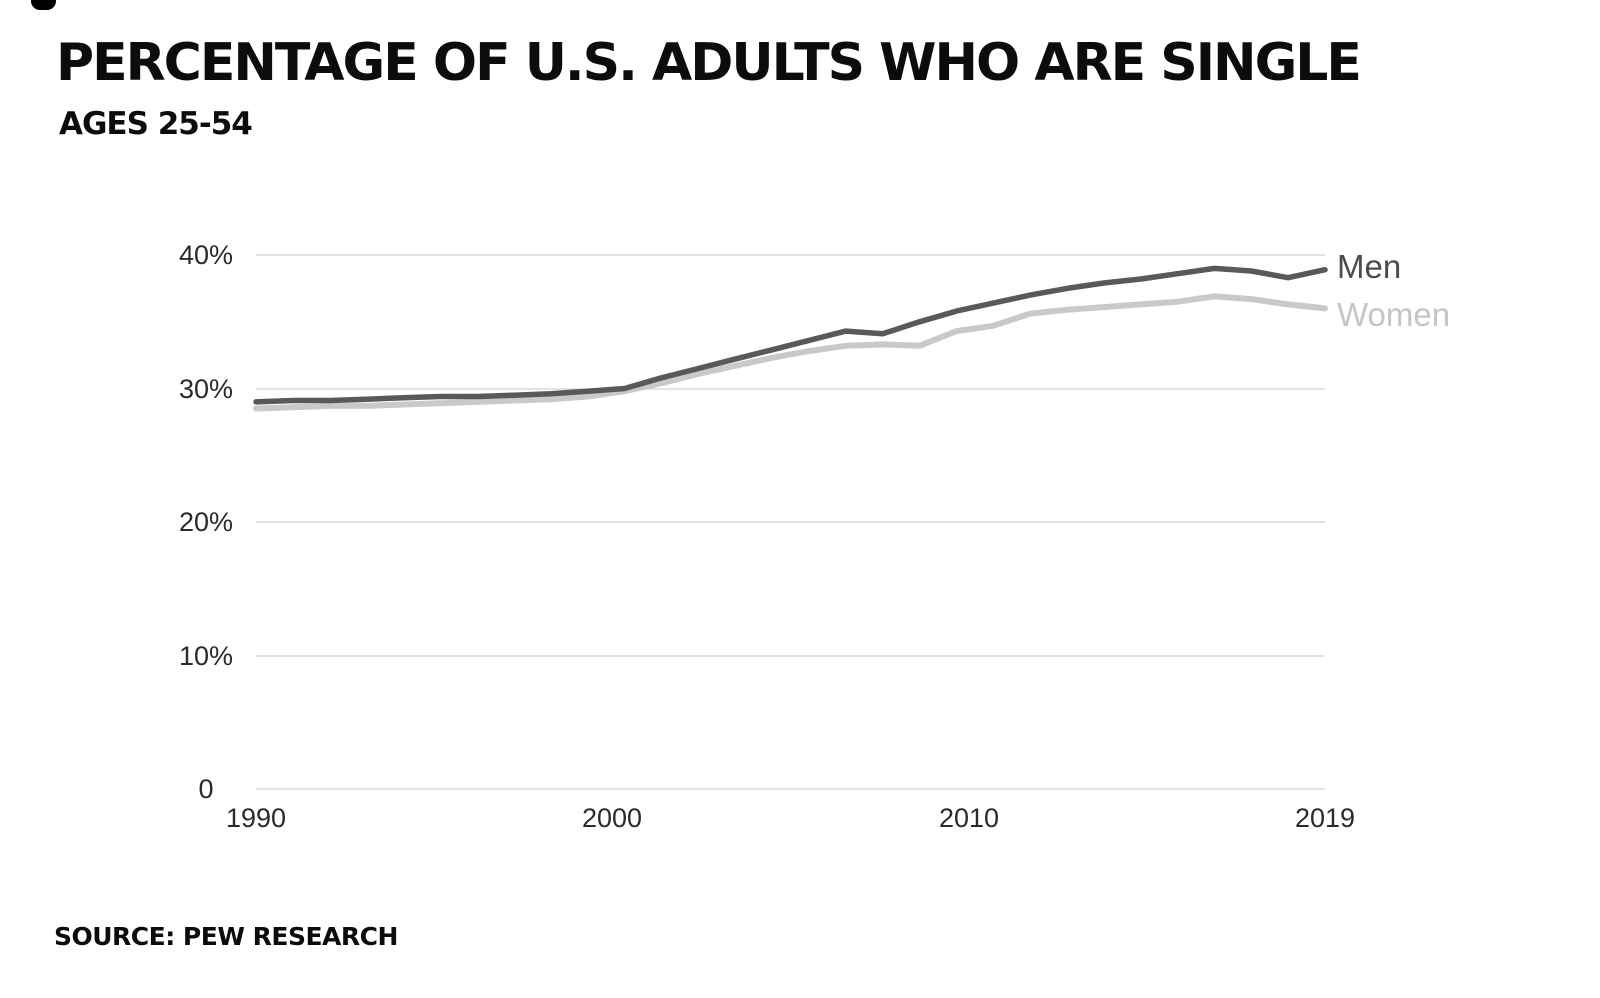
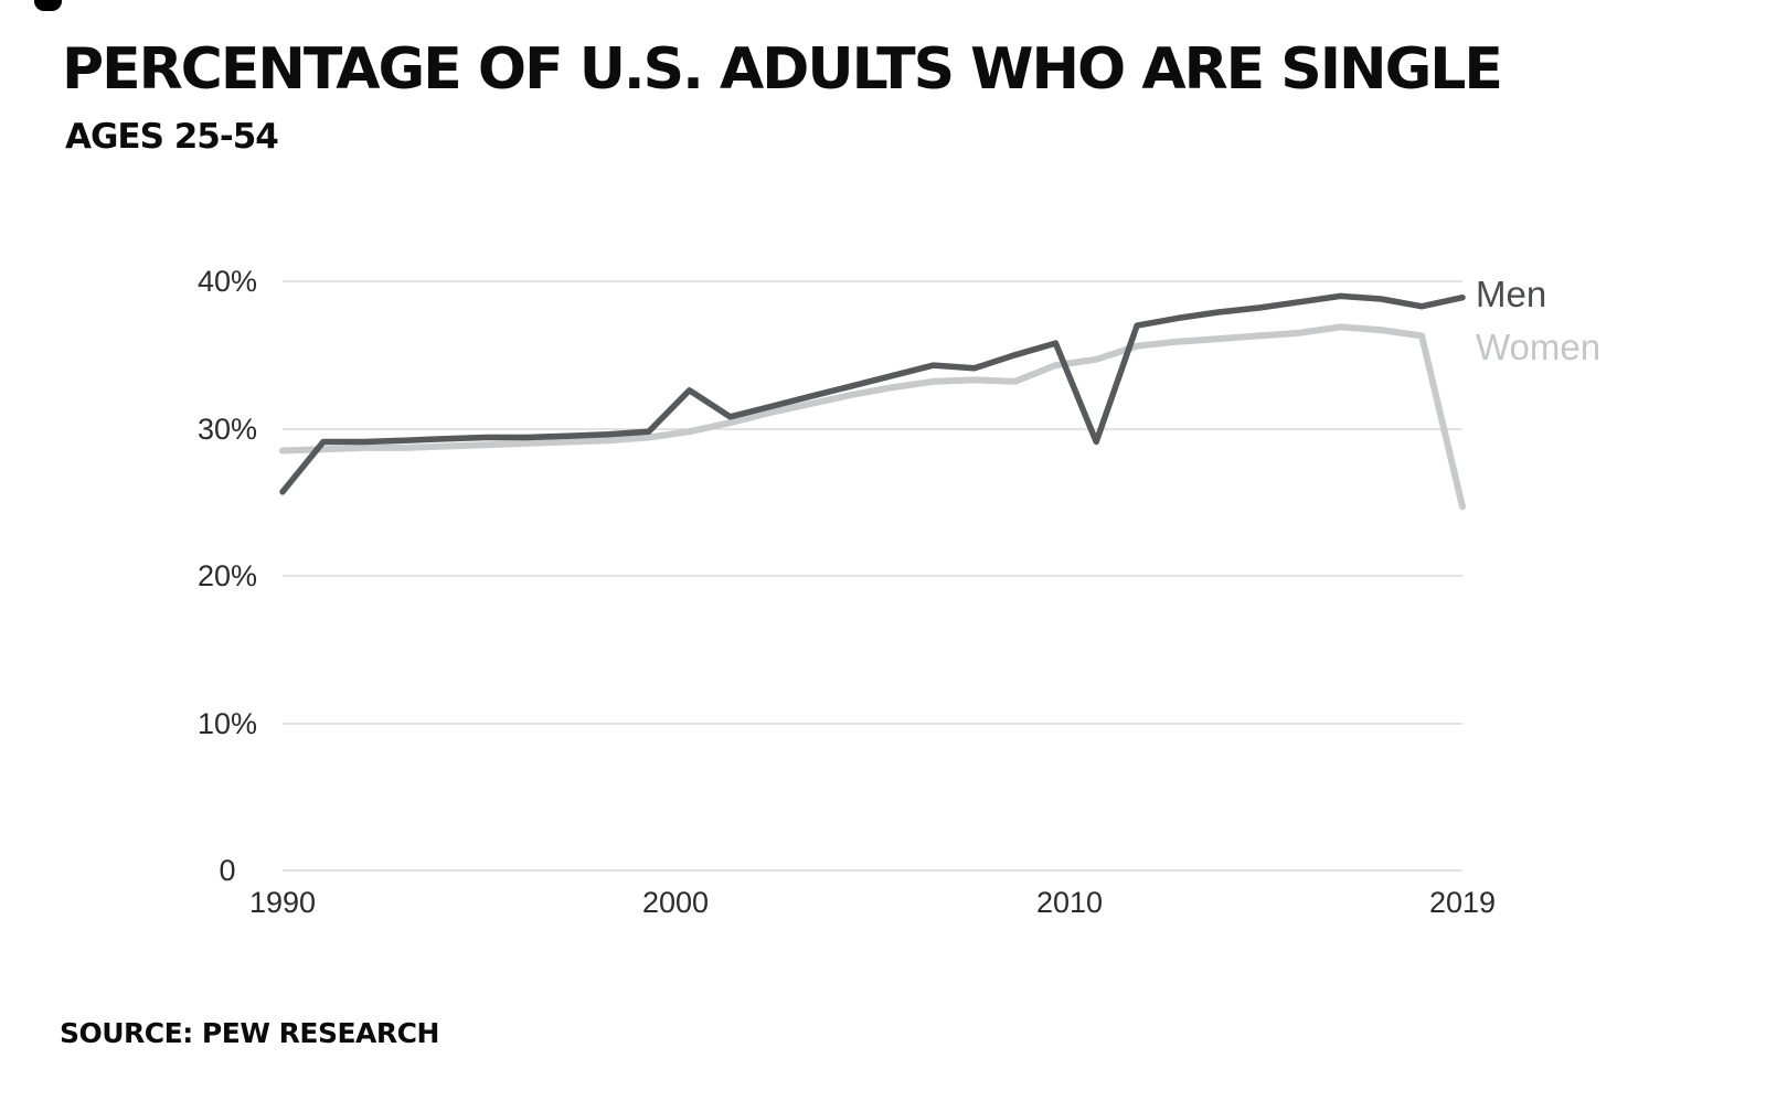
Men/1990: 29.0% -> 25.7%
Men/2000: 30.0% -> 32.6%
Men/2010: 36.4% -> 29.1%
Women/2019: 36.0% -> 24.7%
